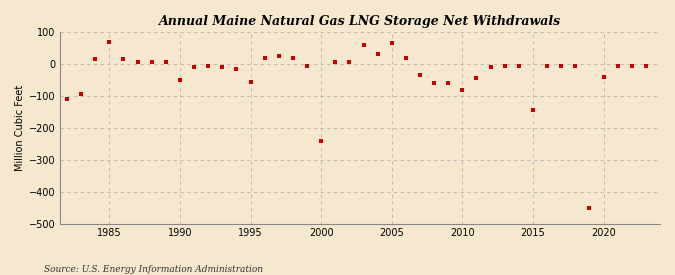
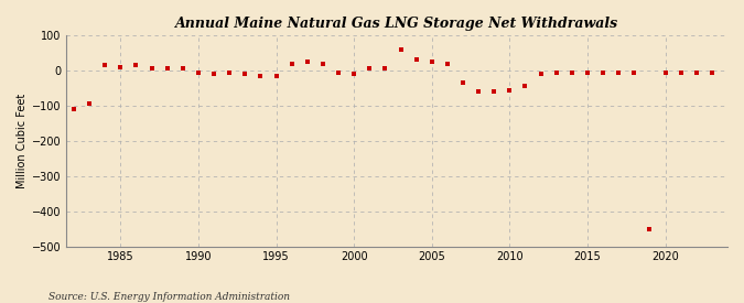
1985: 70 -> 10
1990: -50 -> -5
1995: -55 -> -15
2000: -240 -> -10
2005: 65 -> 25
2010: -80 -> -55
2015: -145 -> -5
2020: -40 -> -5
